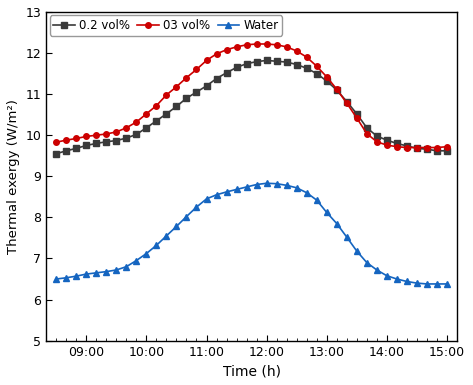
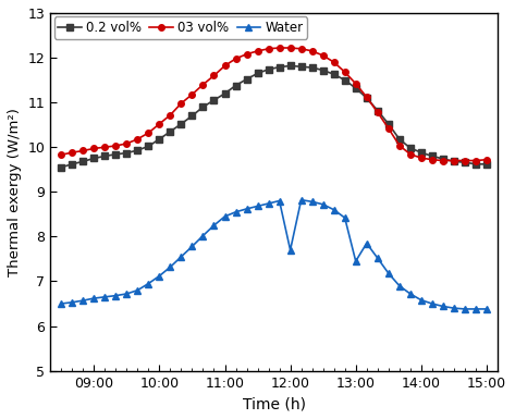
Water/12:00: 8.83 -> 7.70
Water/13:00: 8.12 -> 7.45
